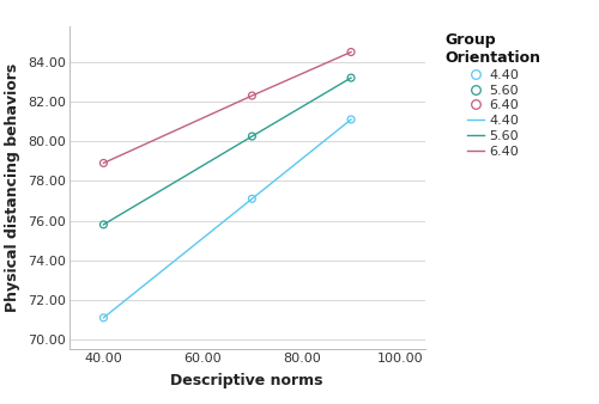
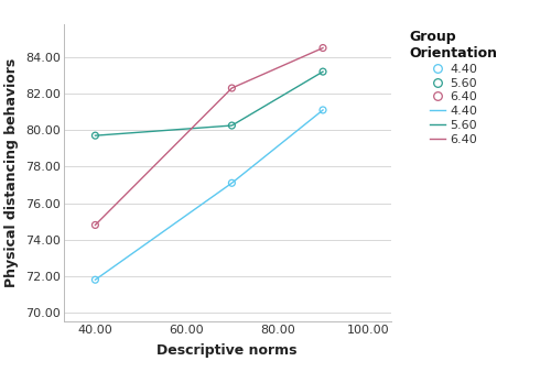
4.40/40.00: 71.1 -> 71.8
5.60/40.00: 75.8 -> 79.7
6.40/40.00: 78.9 -> 74.8
